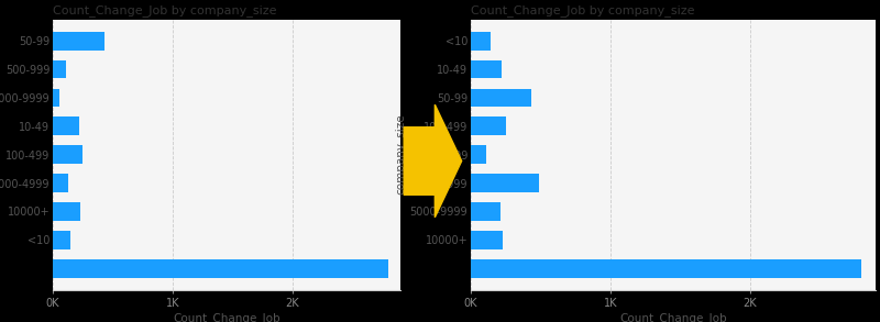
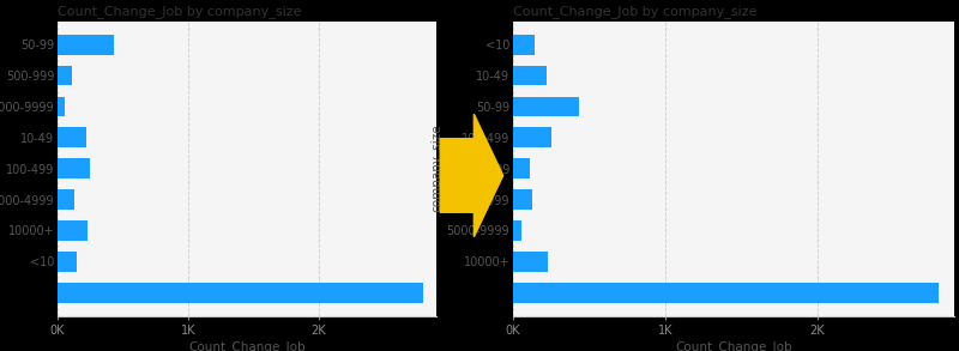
1000-4999: 0.49K -> 0.12K
5000-9999: 0.21K -> 0.06K
